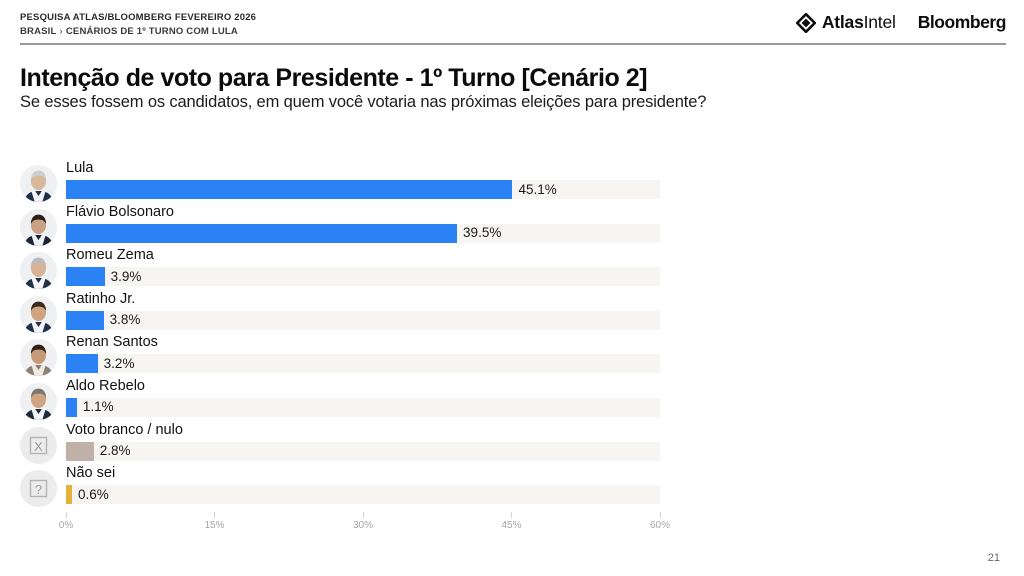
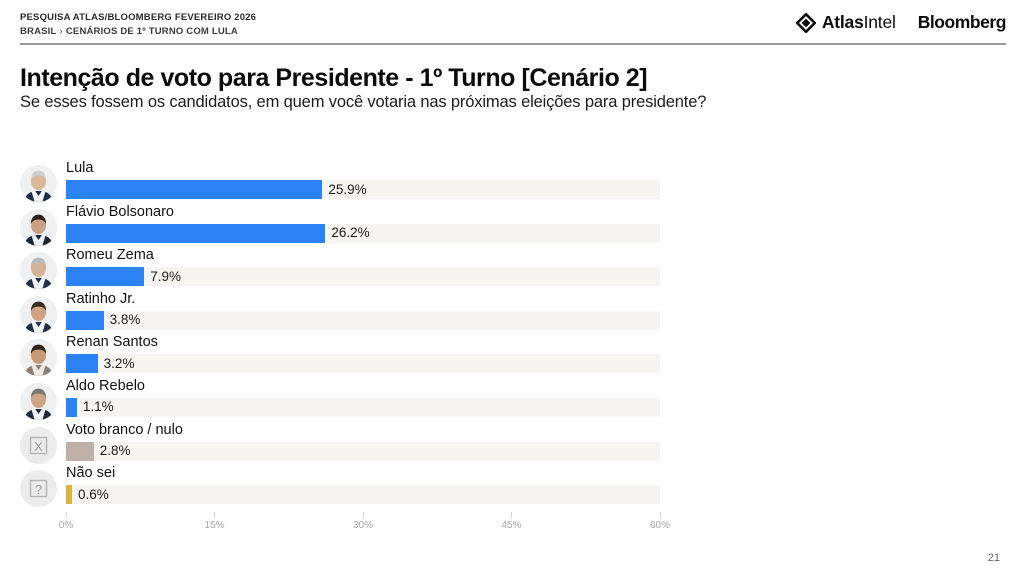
Lula: 45.1% -> 25.9%
Flávio Bolsonaro: 39.5% -> 26.2%
Romeu Zema: 3.9% -> 7.9%
